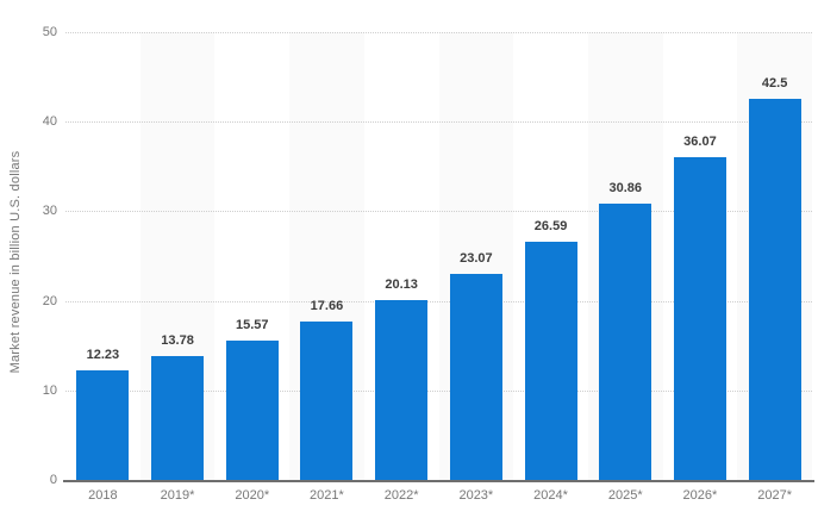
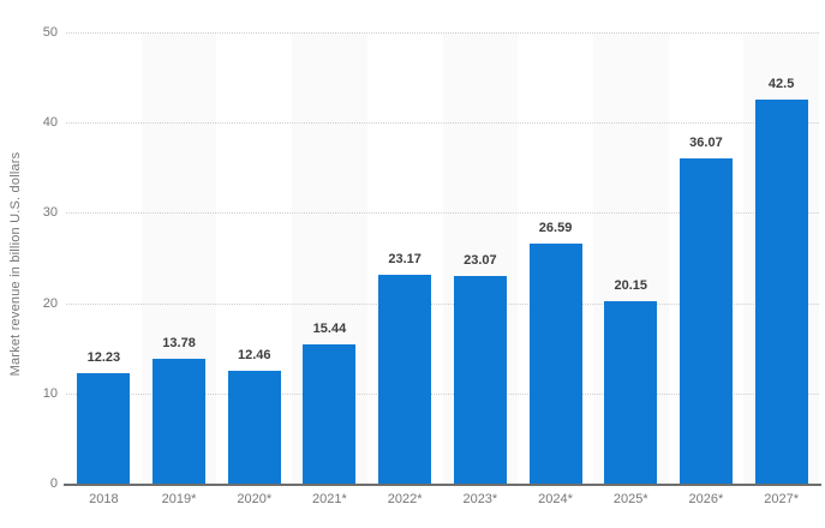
2020*: 15.57 -> 12.46
2021*: 17.66 -> 15.44
2022*: 20.13 -> 23.17
2025*: 30.86 -> 20.15
